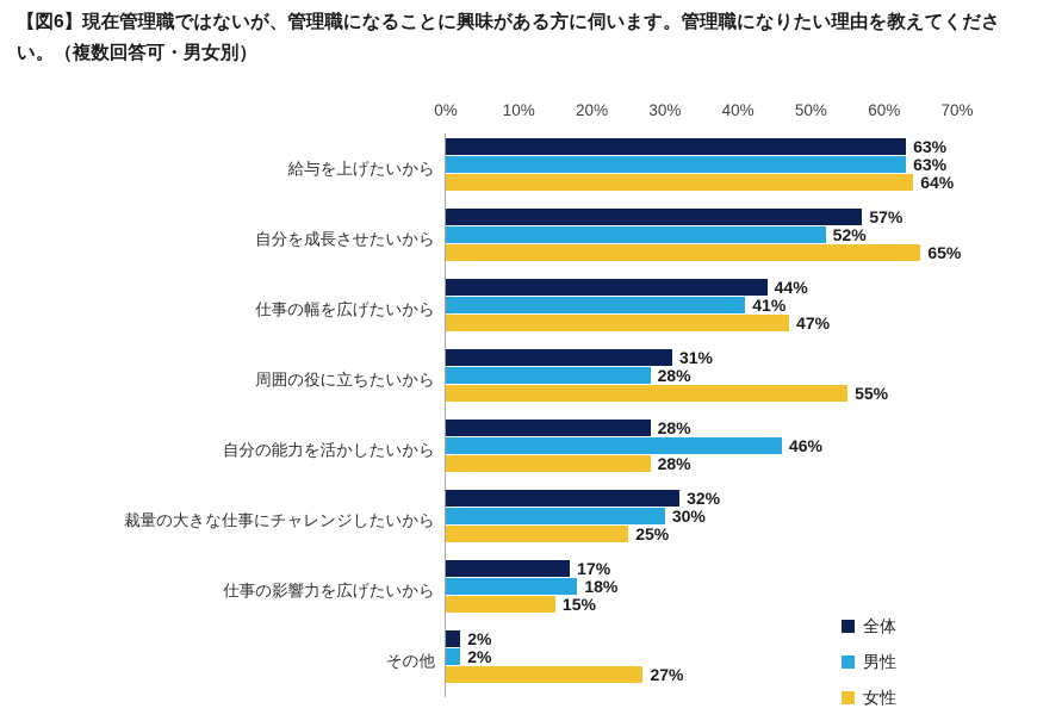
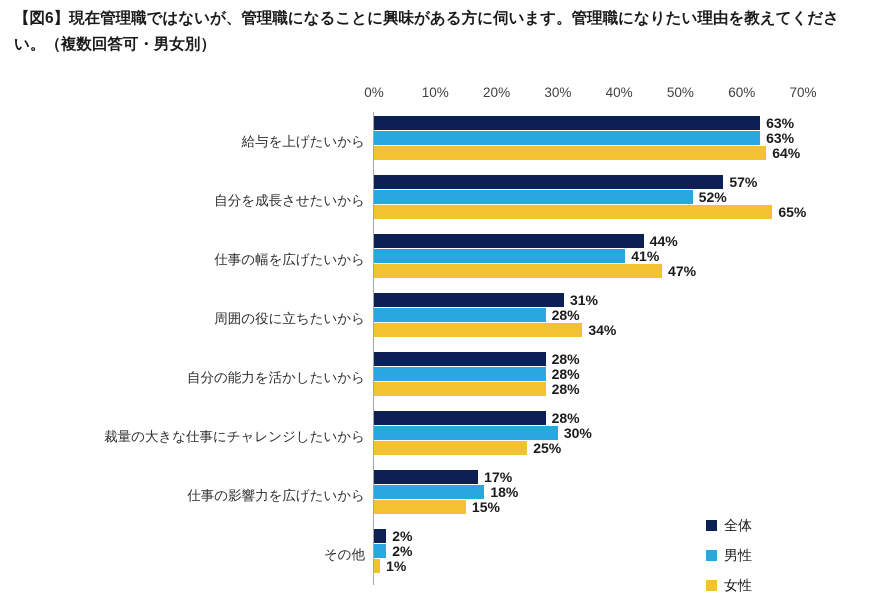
女性/周囲の役に立ちたいから: 55% -> 34%
男性/自分の能力を活かしたいから: 46% -> 28%
全体/裁量の大きな仕事にチャレンジしたいから: 32% -> 28%
女性/その他: 27% -> 1%
